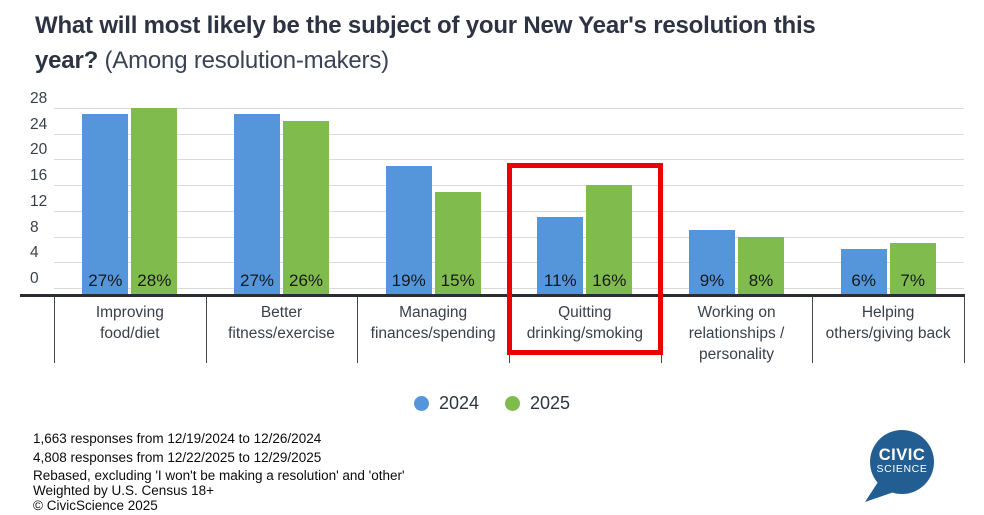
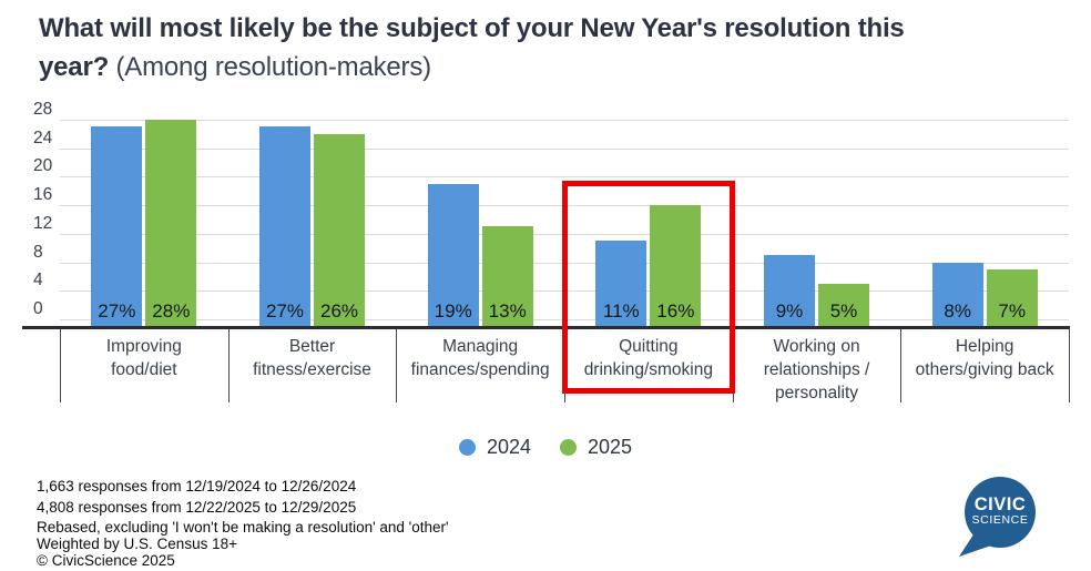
2025/Managing finances/spending: 15% -> 13%
2025/Working on relationships / personality: 8% -> 5%
2024/Helping others/giving back: 6% -> 8%
